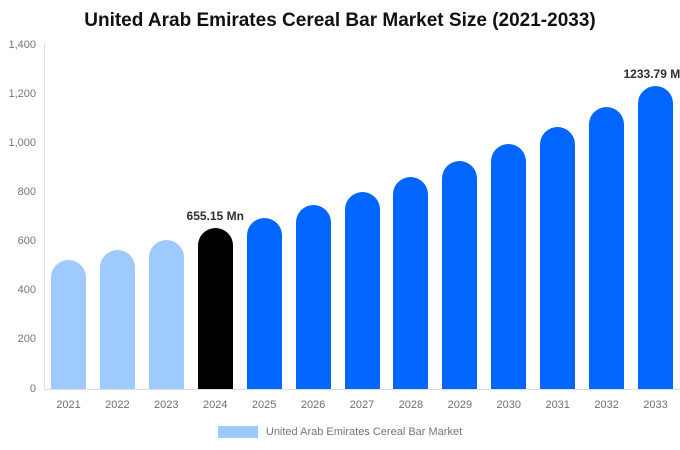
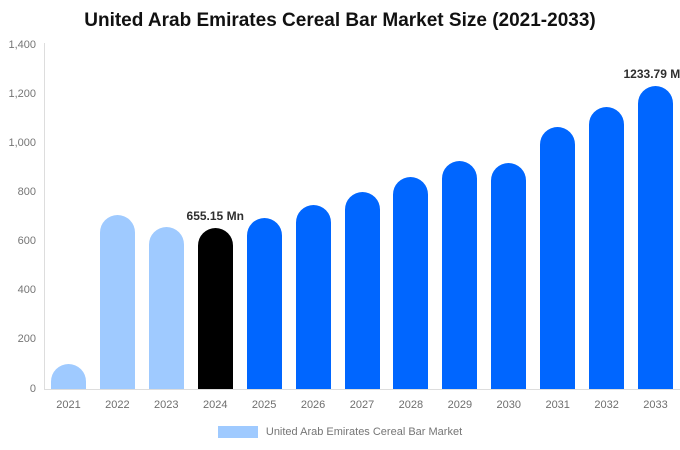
2021: 520 -> 100
2022: 570 -> 710
2023: 600 -> 660
2030: 1000 -> 920
